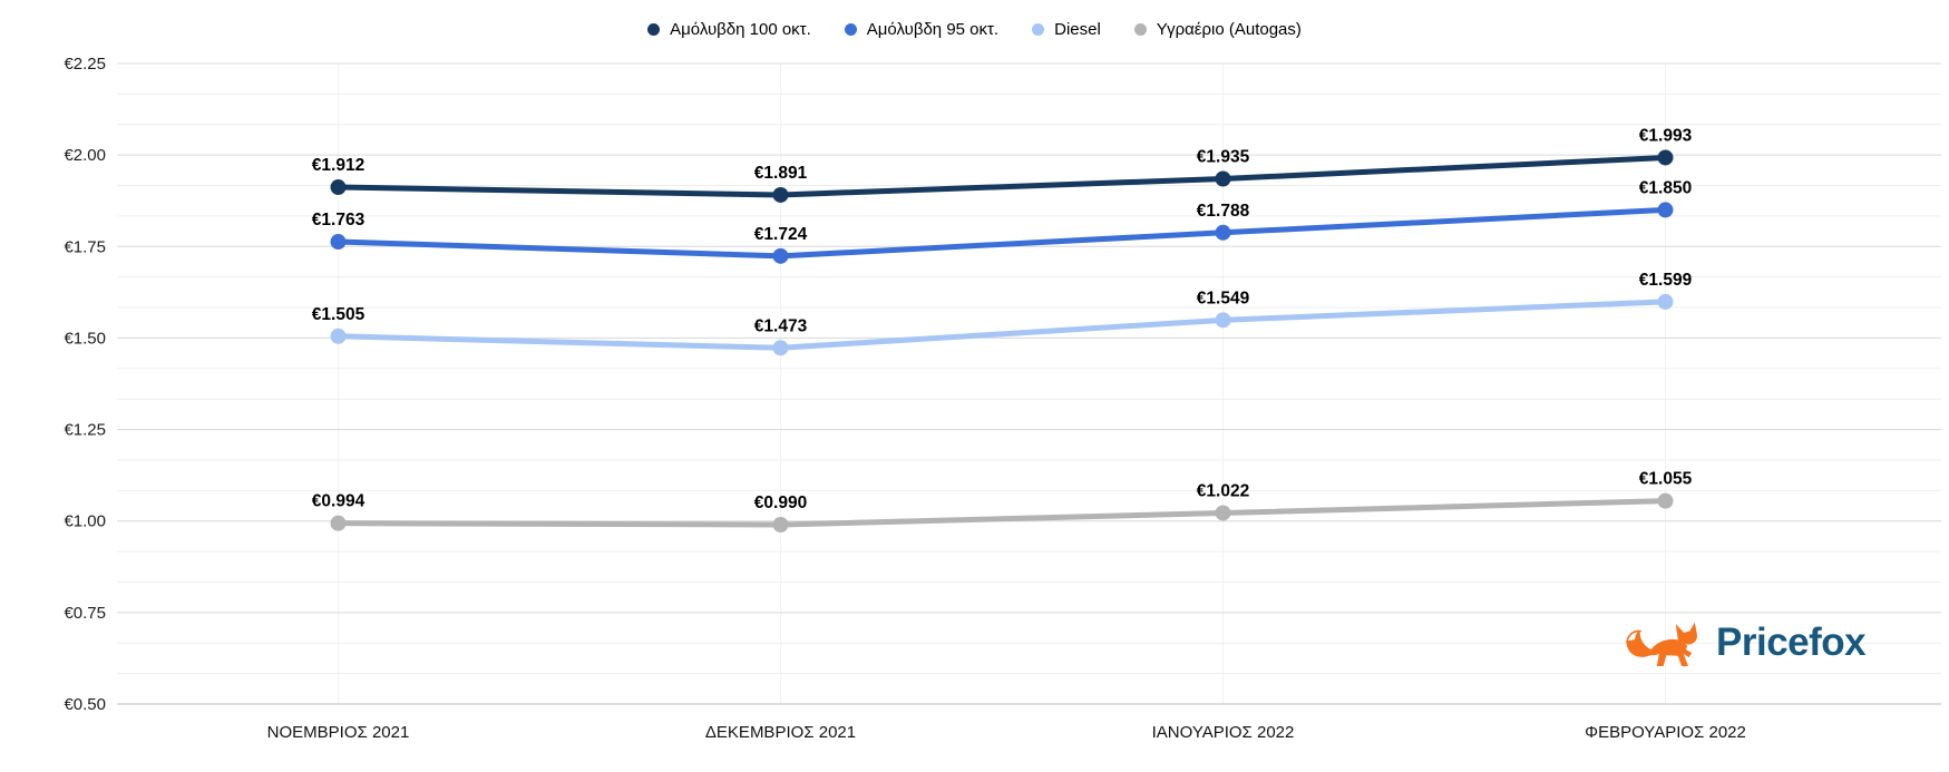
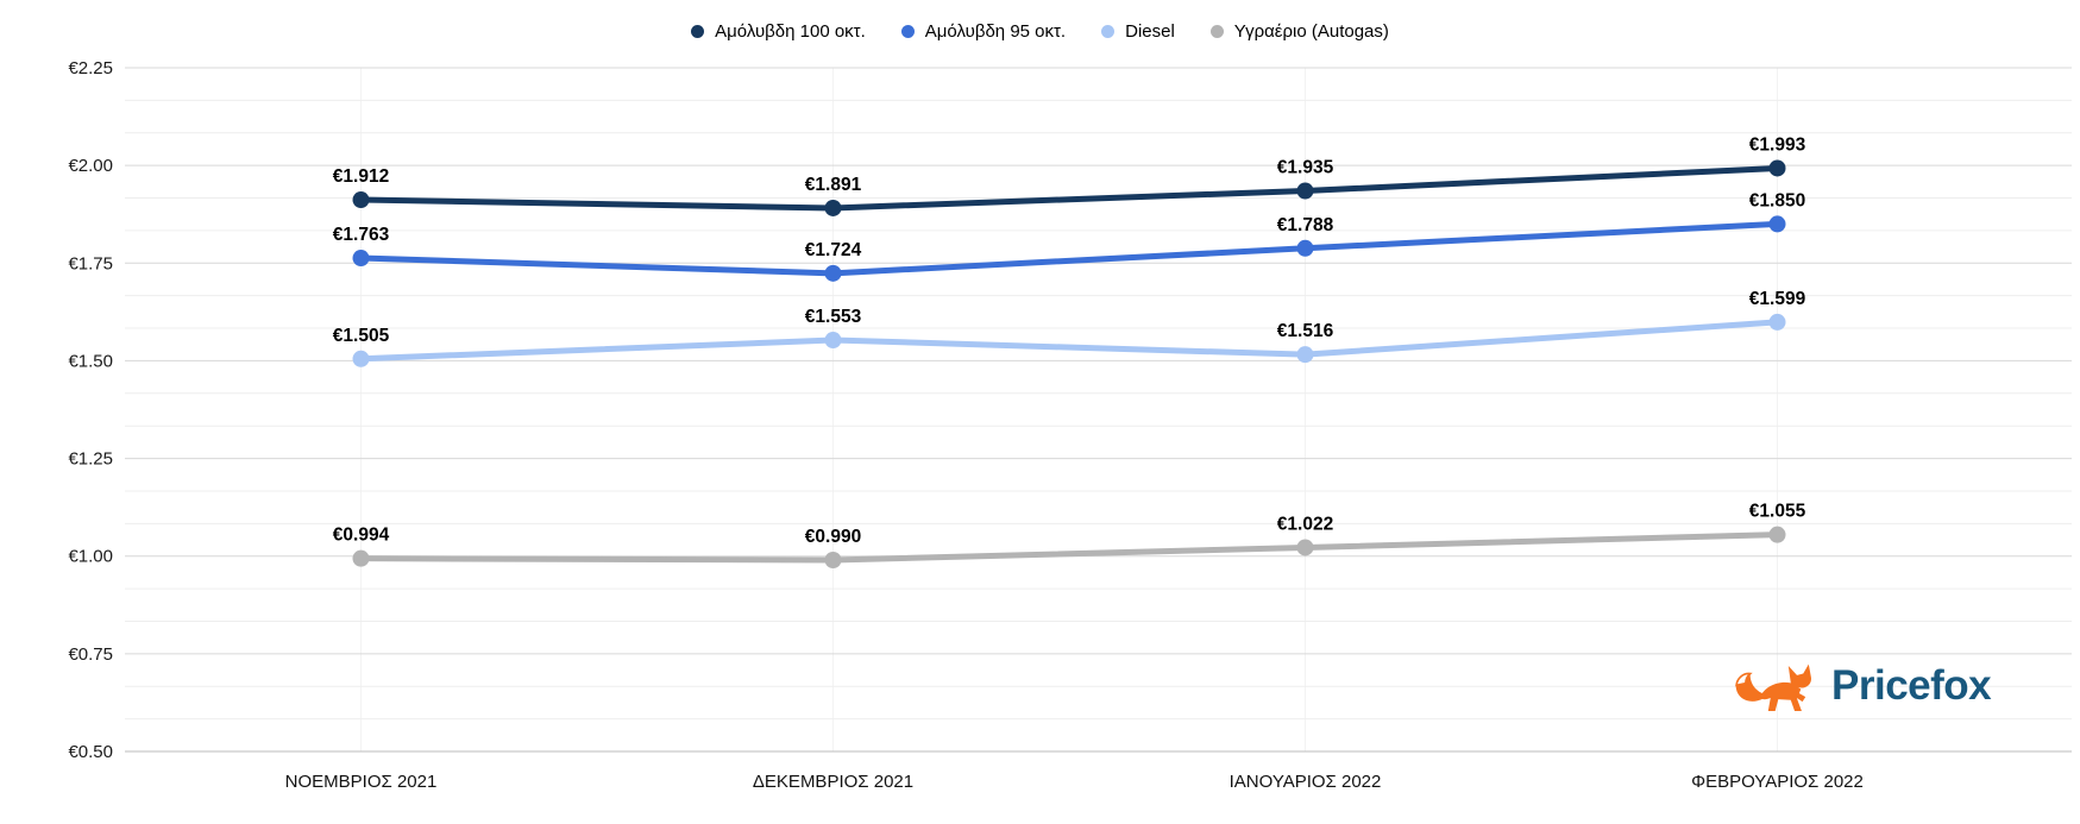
Diesel/ΔΕΚΕΜΒΡΙΟΣ 2021: €1.473 -> €1.553
Diesel/ΙΑΝΟΥΑΡΙΟΣ 2022: €1.549 -> €1.516
